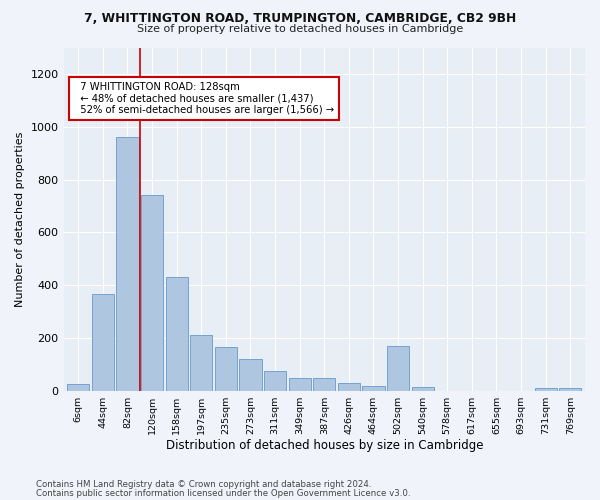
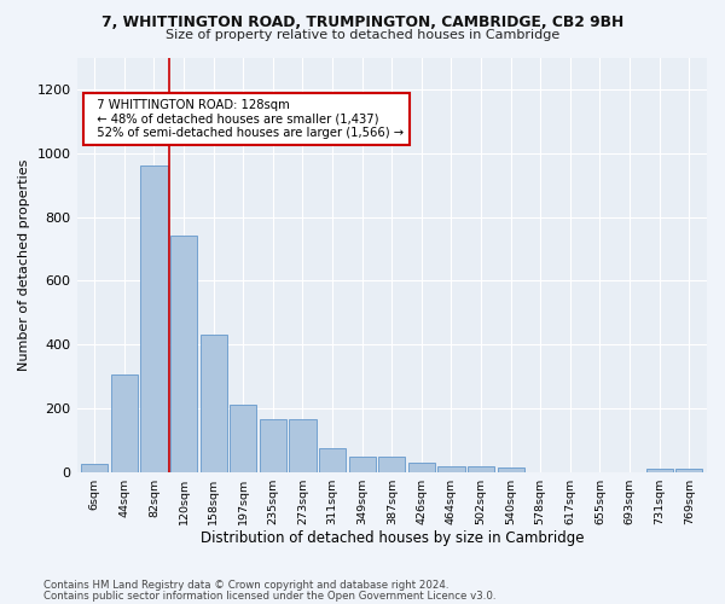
44sqm: 365 -> 305
273sqm: 120 -> 165
502sqm: 170 -> 18
